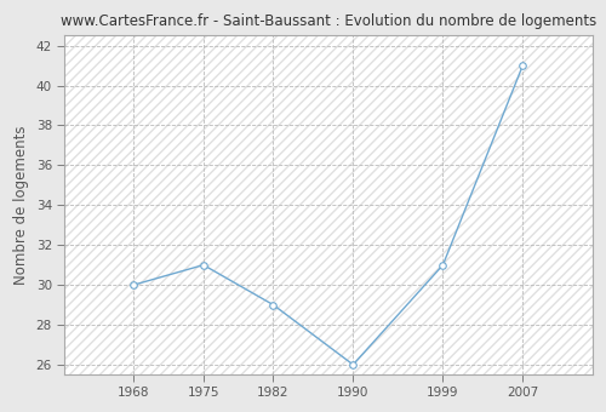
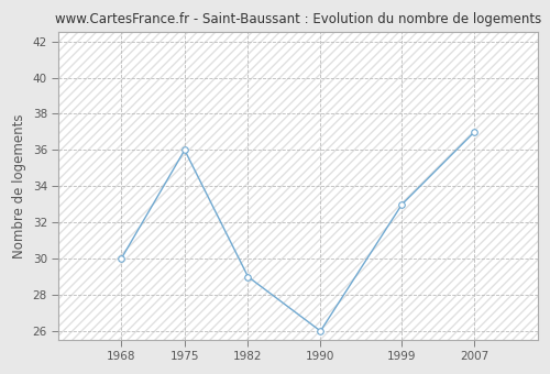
1975: 31 -> 36
1999: 31 -> 33
2007: 41 -> 37
